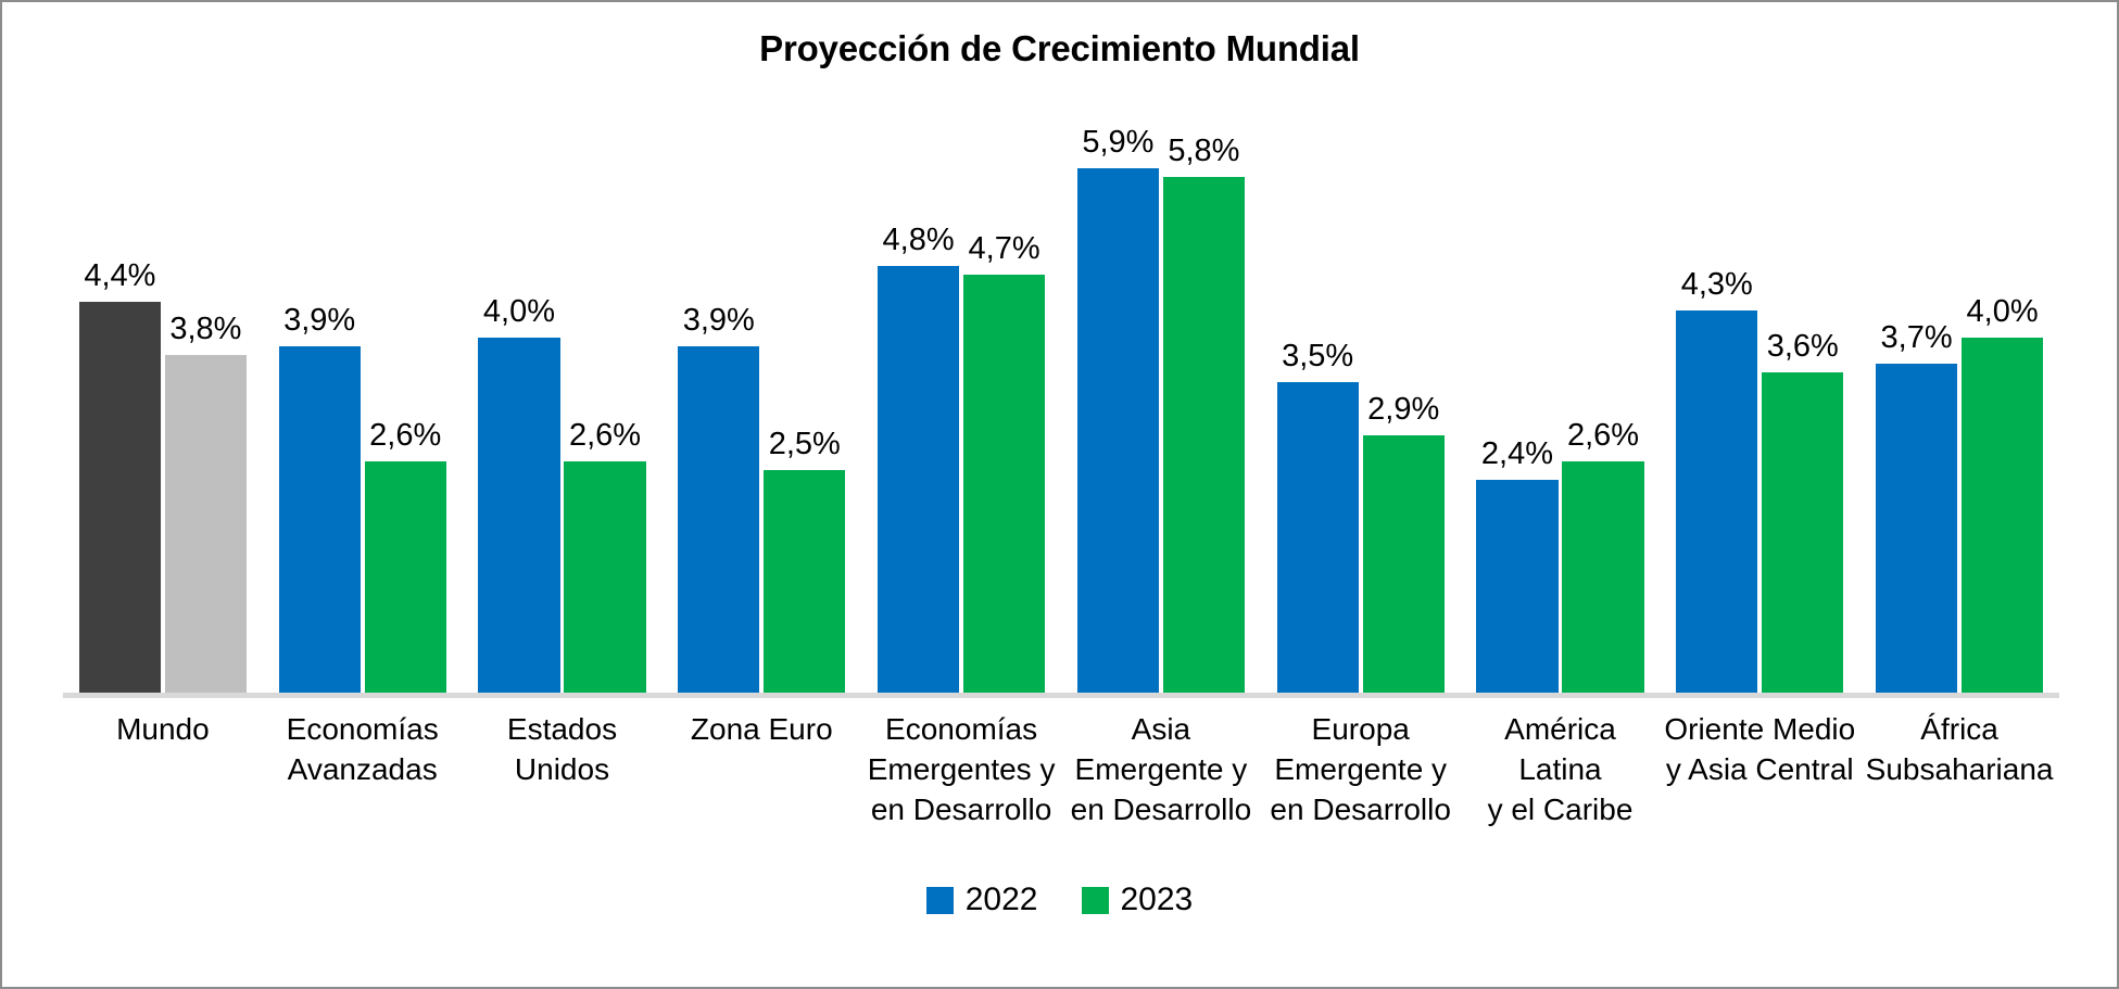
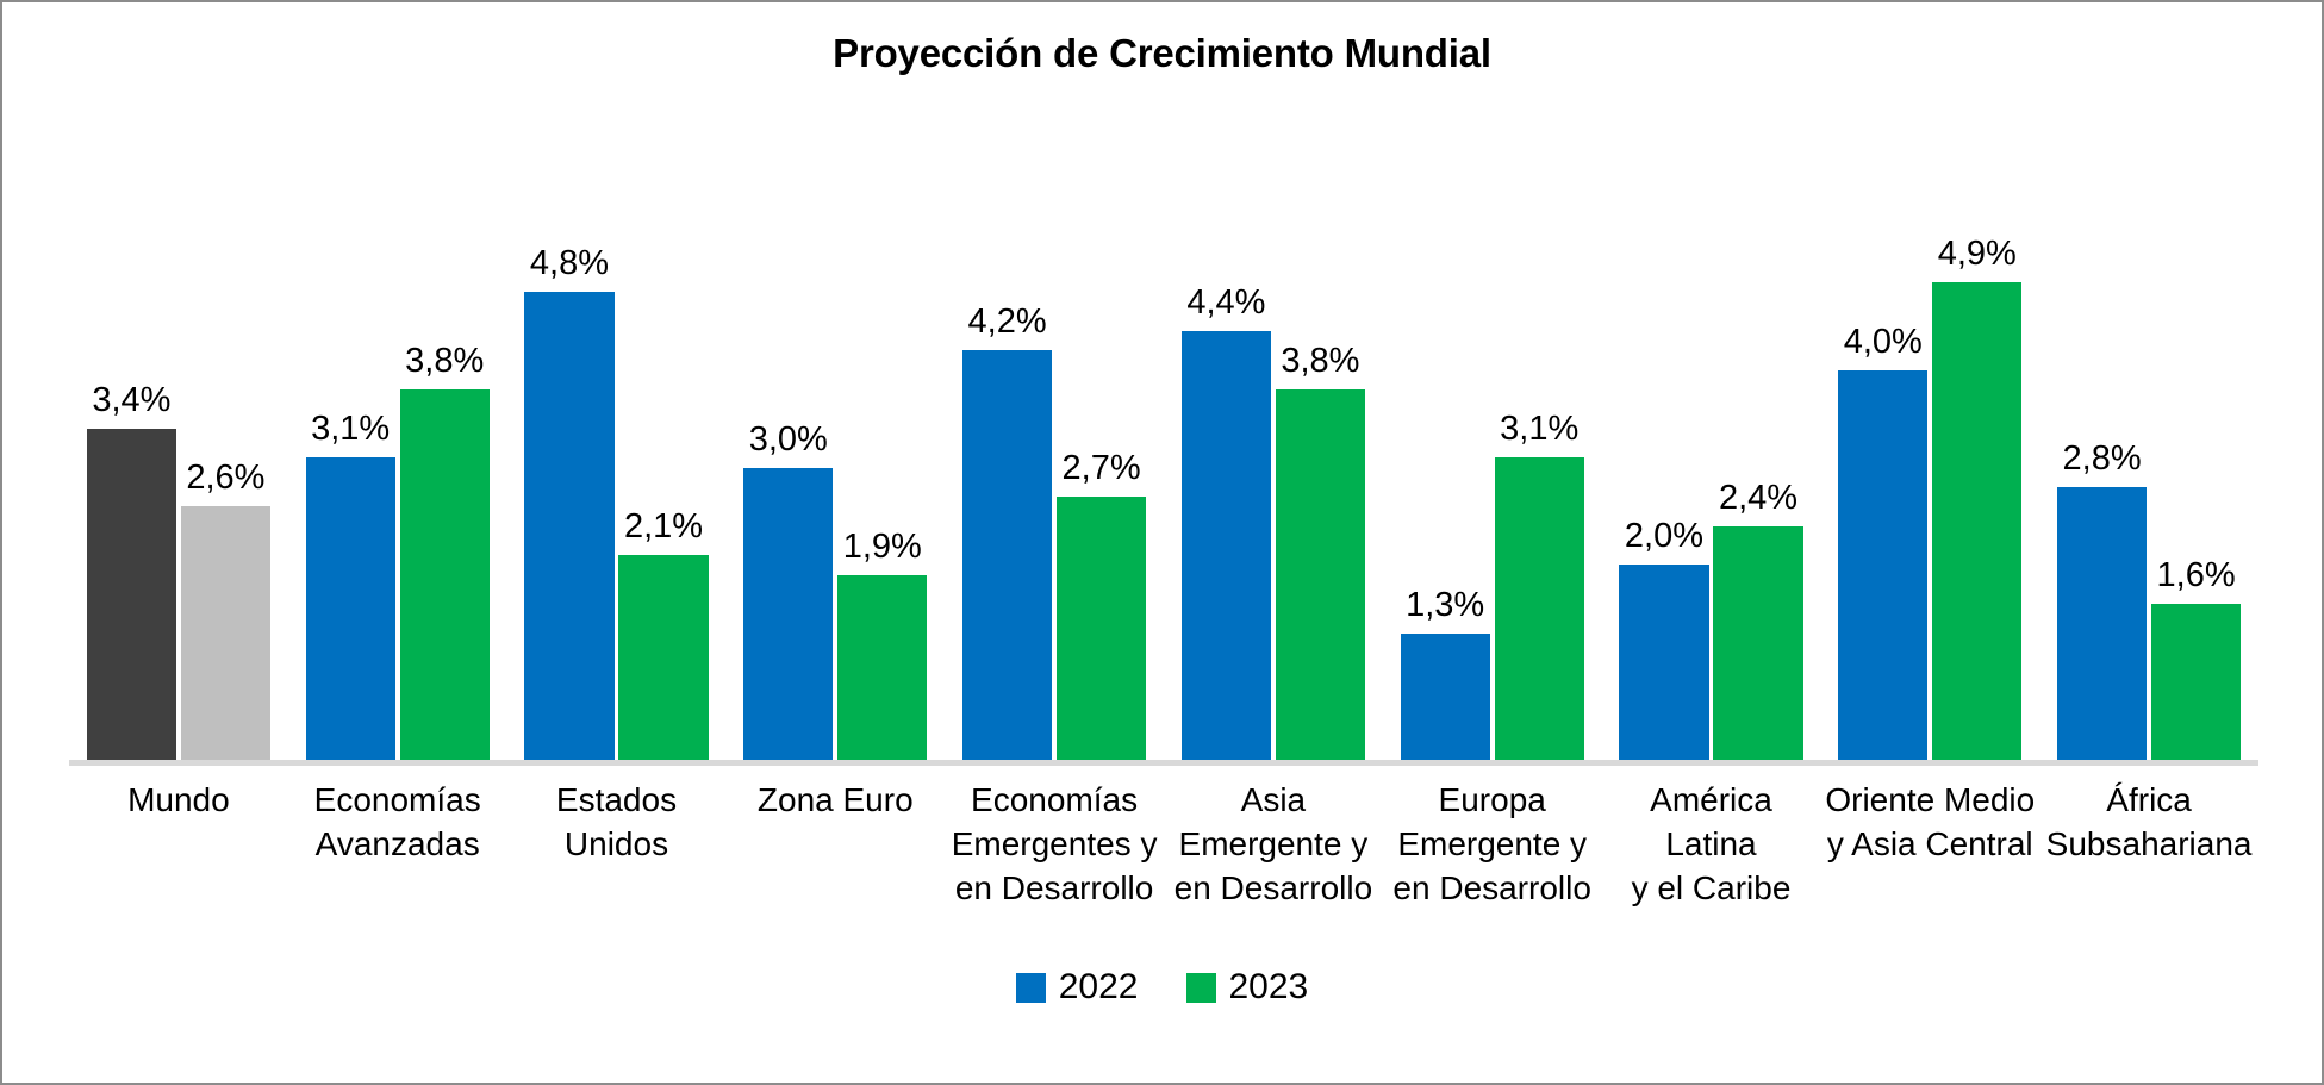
2022/Mundo: 4,4% -> 3,4%
2023/Mundo: 3,8% -> 2,6%
2022/Economías Avanzadas: 3,9% -> 3,1%
2023/Economías Avanzadas: 2,6% -> 3,8%
2022/Estados Unidos: 4,0% -> 4,8%
2023/Estados Unidos: 2,6% -> 2,1%
2022/Zona Euro: 3,9% -> 3,0%
2023/Zona Euro: 2,5% -> 1,9%
2022/Economías Emergentes y en Desarrollo: 4,8% -> 4,2%
2023/Economías Emergentes y en Desarrollo: 4,7% -> 2,7%
2022/Asia Emergente y en Desarrollo: 5,9% -> 4,4%
2023/Asia Emergente y en Desarrollo: 5,8% -> 3,8%
2022/Europa Emergente y en Desarrollo: 3,5% -> 1,3%
2023/Europa Emergente y en Desarrollo: 2,9% -> 3,1%
2022/América Latina y el Caribe: 2,4% -> 2,0%
2023/América Latina y el Caribe: 2,6% -> 2,4%
2022/Oriente Medio y Asia Central: 4,3% -> 4,0%
2023/Oriente Medio y Asia Central: 3,6% -> 4,9%
2022/África Subsahariana: 3,7% -> 2,8%
2023/África Subsahariana: 4,0% -> 1,6%
